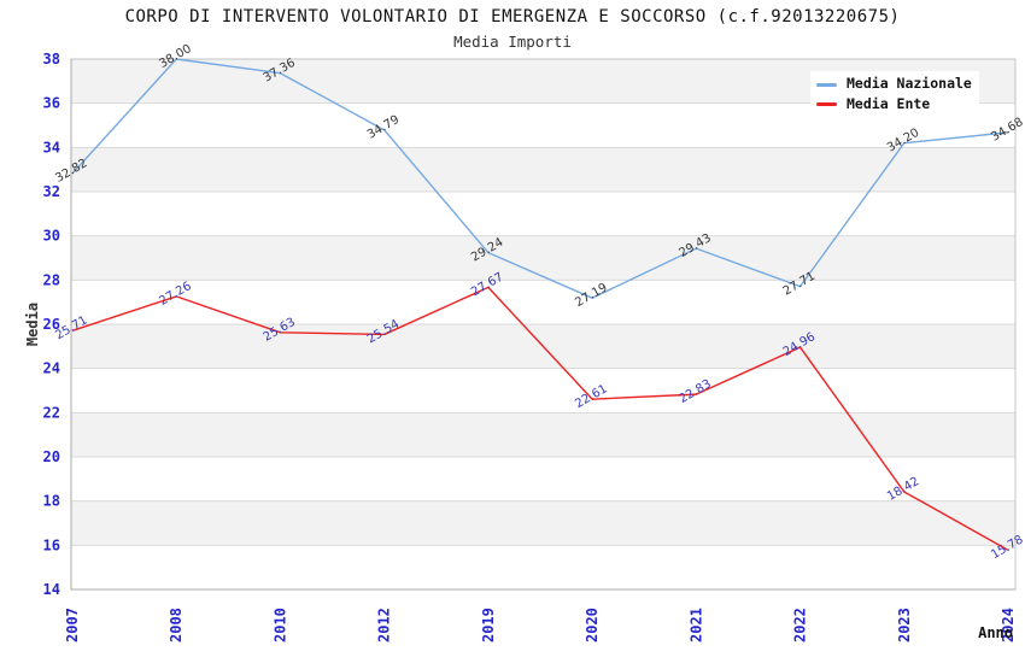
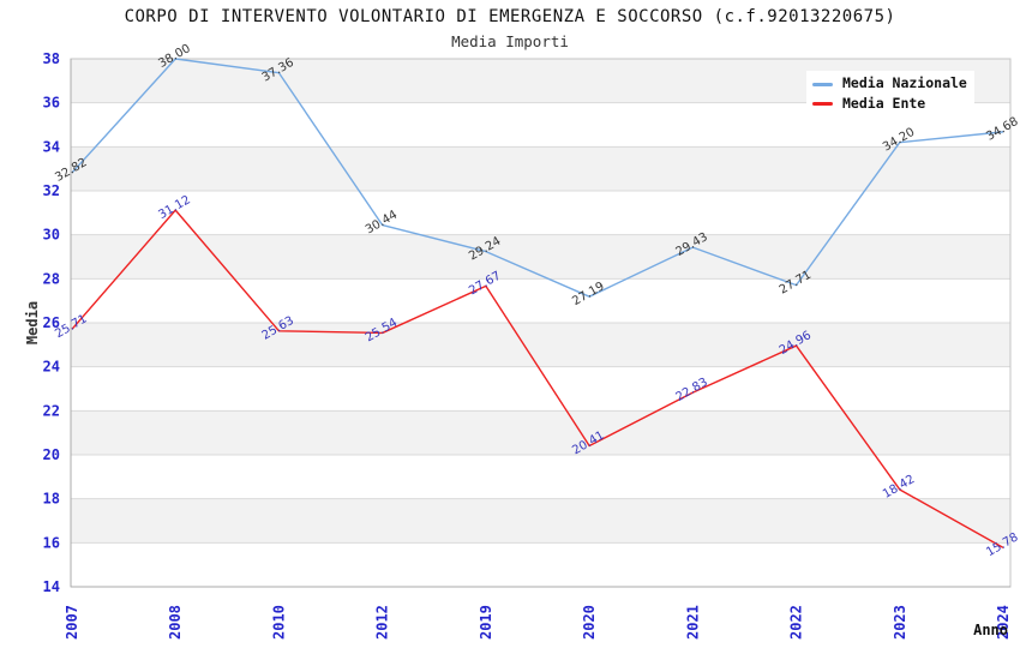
Media Ente/2008: 27.26 -> 31.12
Media Nazionale/2012: 34.79 -> 30.44
Media Ente/2020: 22.61 -> 20.41
